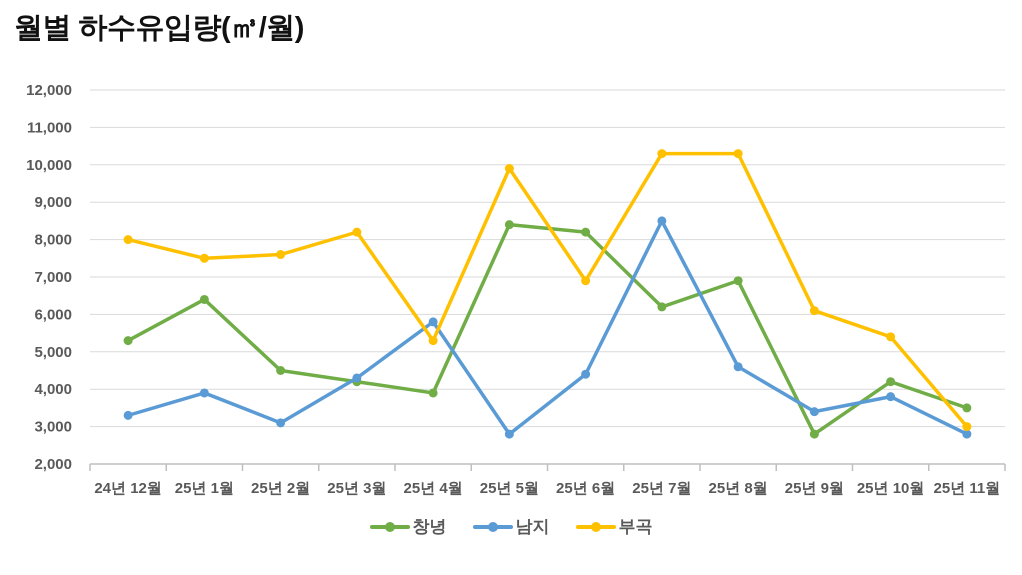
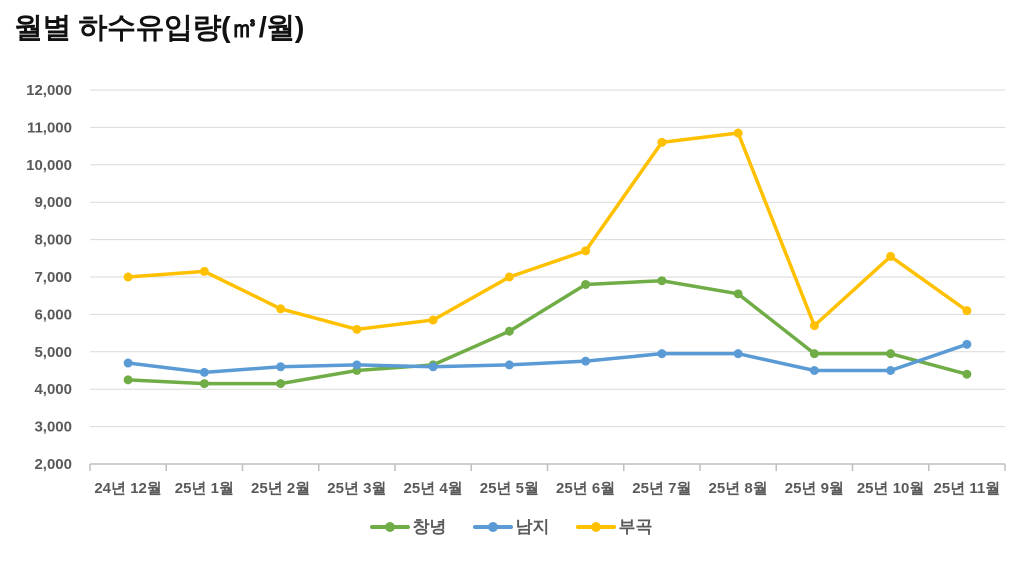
창녕/24년 12월: 5300 -> 4200
남지/24년 12월: 3300 -> 4700
부곡/24년 12월: 8000 -> 7000
창녕/25년 1월: 6400 -> 4200
남지/25년 1월: 3900 -> 4400
부곡/25년 1월: 7500 -> 7200
창녕/25년 2월: 4500 -> 4200
남지/25년 2월: 3100 -> 4600
부곡/25년 2월: 7600 -> 6200
창녕/25년 3월: 4200 -> 4500
남지/25년 3월: 4300 -> 4600
부곡/25년 3월: 8200 -> 5600
창녕/25년 4월: 3900 -> 4600
남지/25년 4월: 5800 -> 4600
부곡/25년 4월: 5300 -> 5800
창녕/25년 5월: 8400 -> 5600
남지/25년 5월: 2800 -> 4600
부곡/25년 5월: 9900 -> 7000
창녕/25년 6월: 8200 -> 6800
남지/25년 6월: 4400 -> 4800
부곡/25년 6월: 6900 -> 7700
창녕/25년 7월: 6200 -> 6900
남지/25년 7월: 8500 -> 5000
부곡/25년 7월: 10300 -> 10600
창녕/25년 8월: 6900 -> 6600
남지/25년 8월: 4600 -> 5000
부곡/25년 8월: 10300 -> 10800
창녕/25년 9월: 2800 -> 5000
남지/25년 9월: 3400 -> 4500
부곡/25년 9월: 6100 -> 5700
창녕/25년 10월: 4200 -> 5000
남지/25년 10월: 3800 -> 4500
부곡/25년 10월: 5400 -> 7600
창녕/25년 11월: 3500 -> 4400
남지/25년 11월: 2800 -> 5200
부곡/25년 11월: 3000 -> 6100
